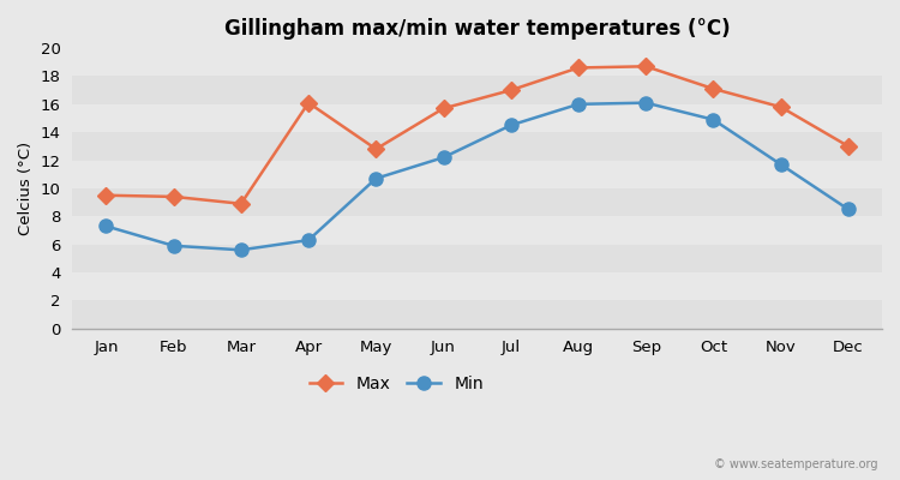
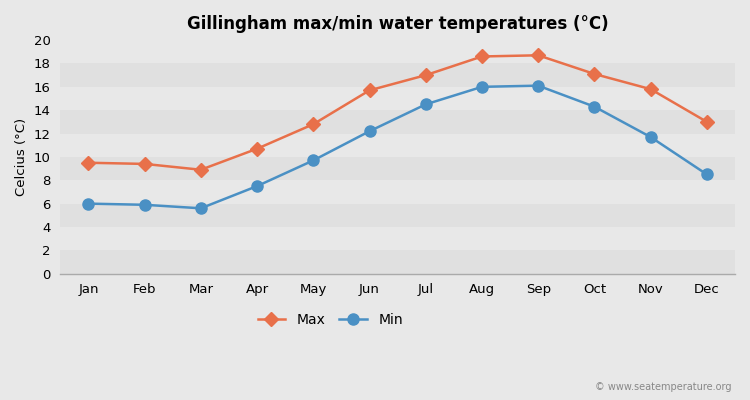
Min/Jan: 7.3 -> 6.0
Max/Apr: 16.1 -> 10.7
Min/Apr: 6.3 -> 7.5
Min/May: 10.7 -> 9.7
Min/Oct: 14.9 -> 14.3
